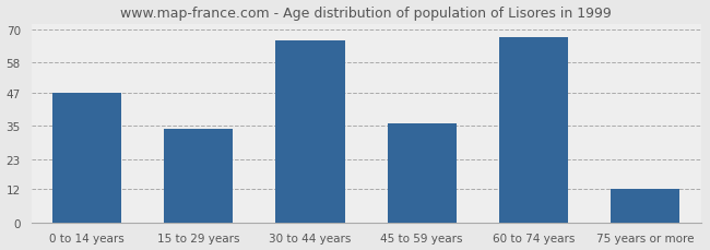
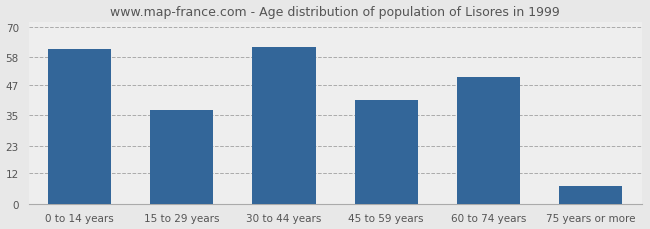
0 to 14 years: 47 -> 61
15 to 29 years: 34 -> 37
30 to 44 years: 66 -> 62
45 to 59 years: 36 -> 41
60 to 74 years: 67 -> 50
75 years or more: 12 -> 7
